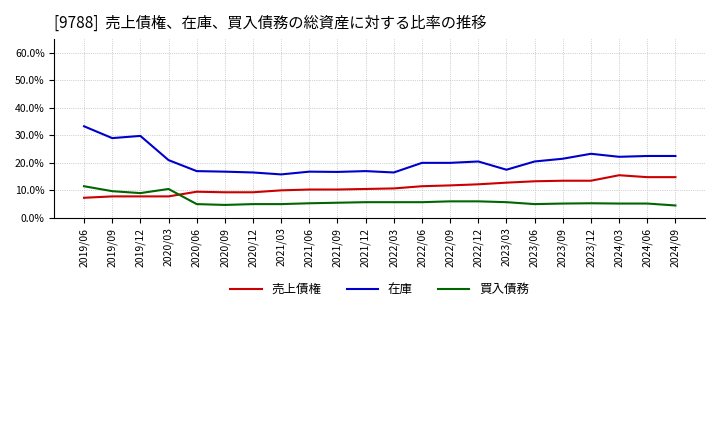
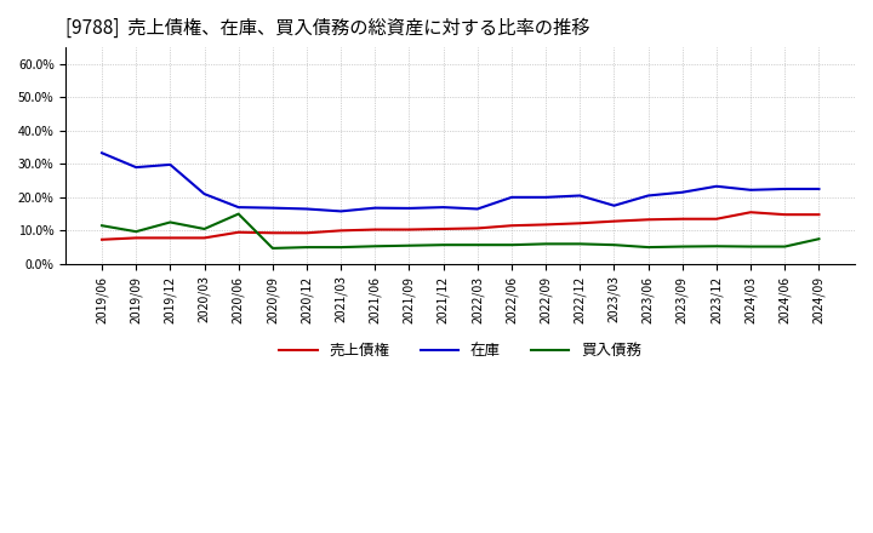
買入債務/2019/12: 9.0% -> 12.5%
買入債務/2020/06: 5.0% -> 15.0%
買入債務/2024/09: 4.5% -> 7.5%
